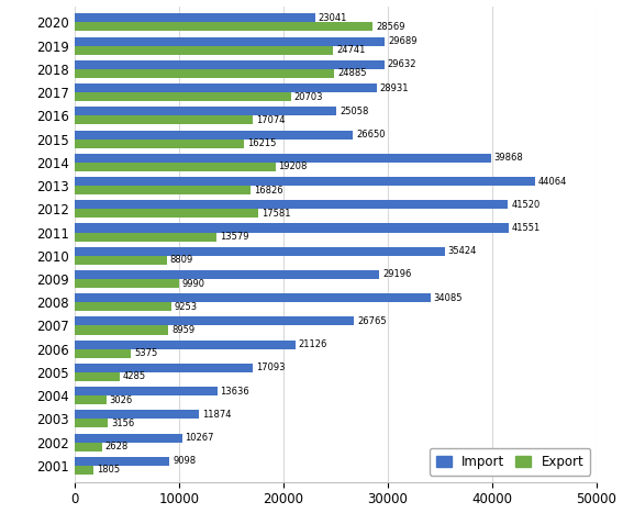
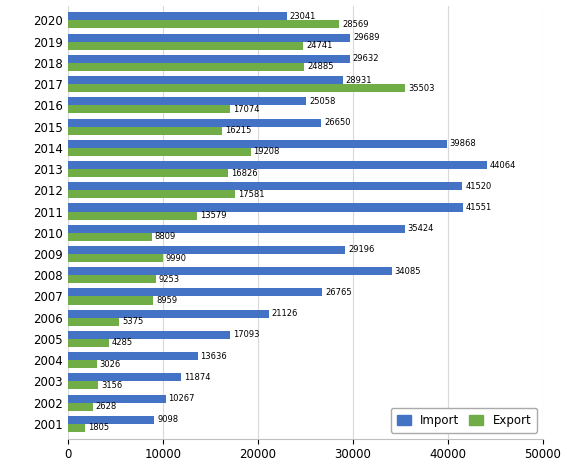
Export/2017: 20703 -> 35503
